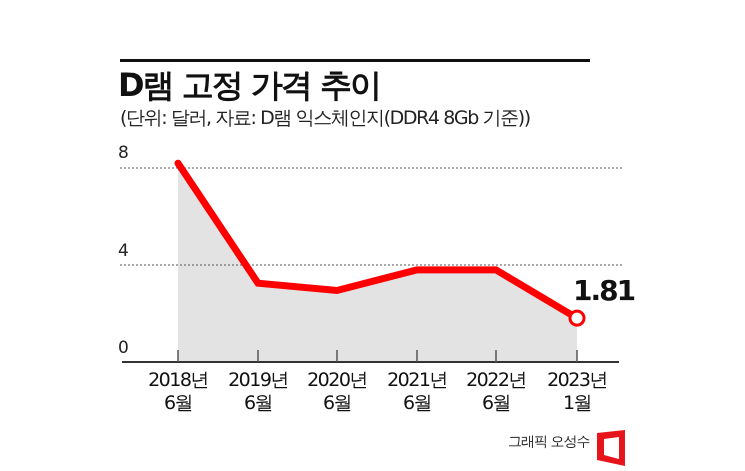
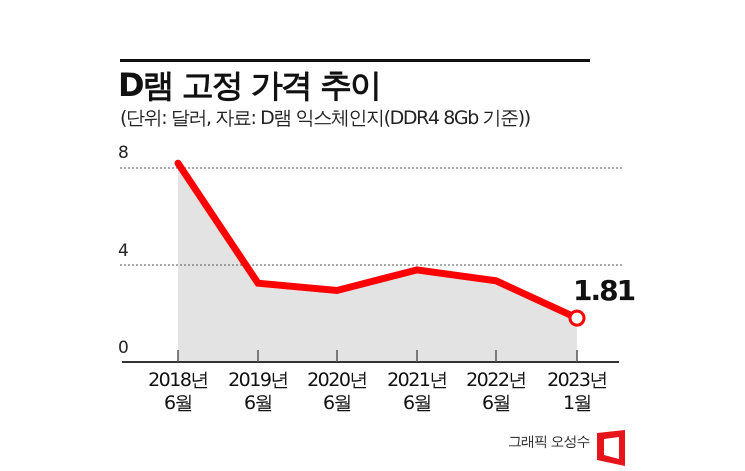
2022년 6월: 3.8 -> 3.4
